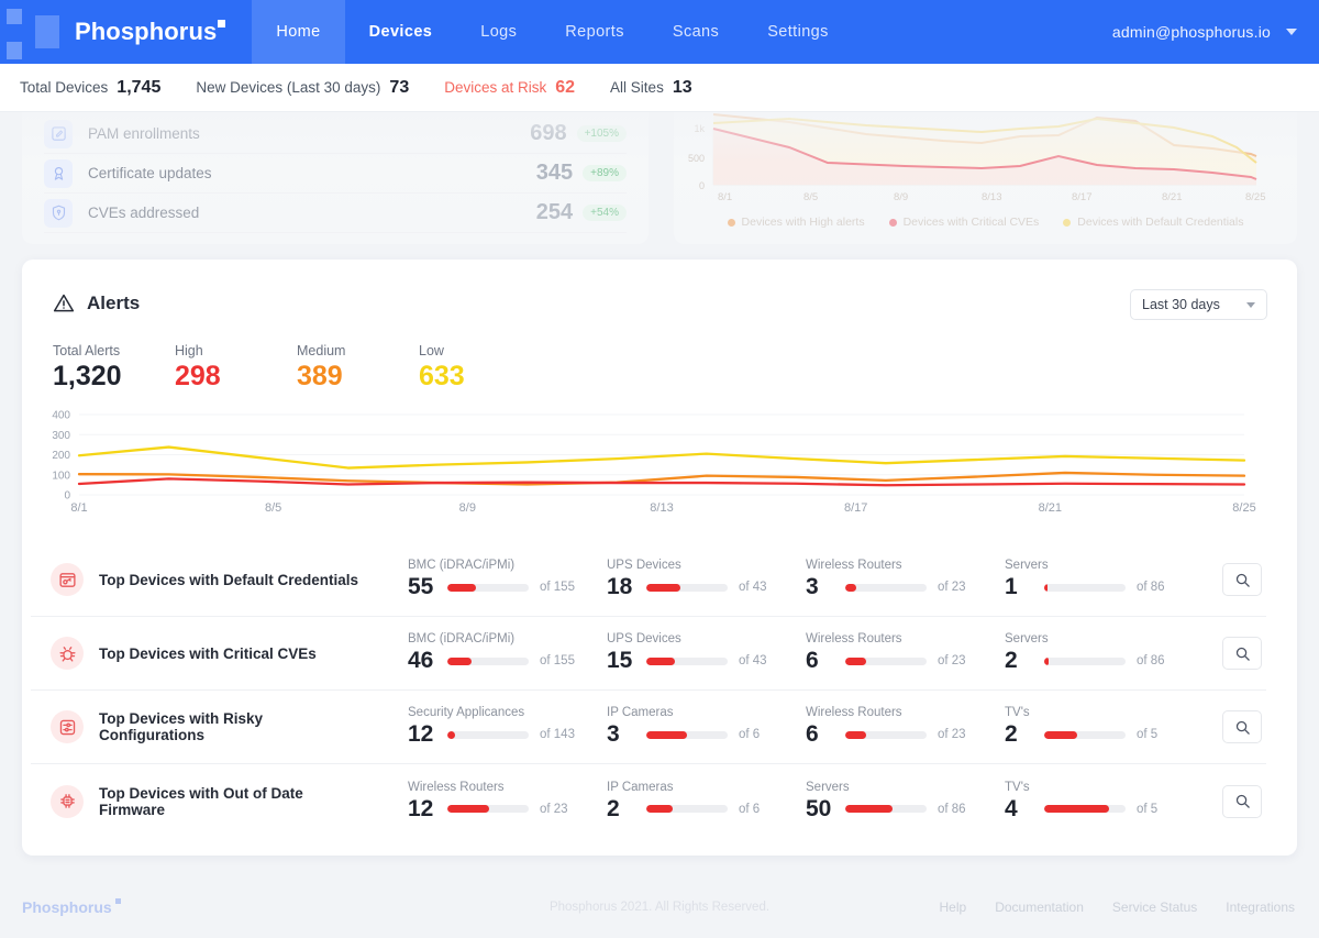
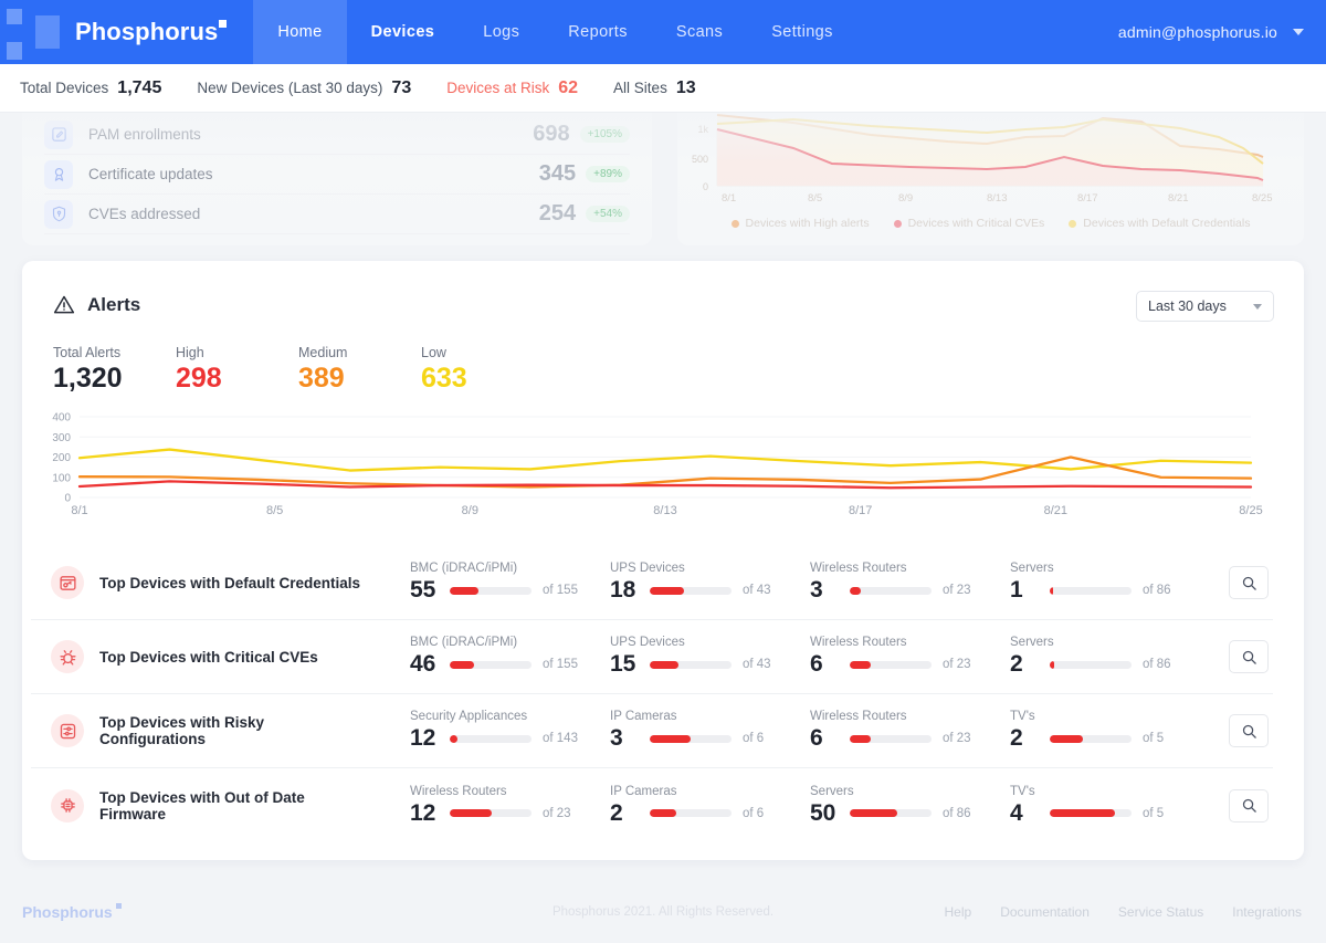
Low/8/9: 160 -> 140
Low/8/21: 190 -> 140
Medium/8/21: 110 -> 200
